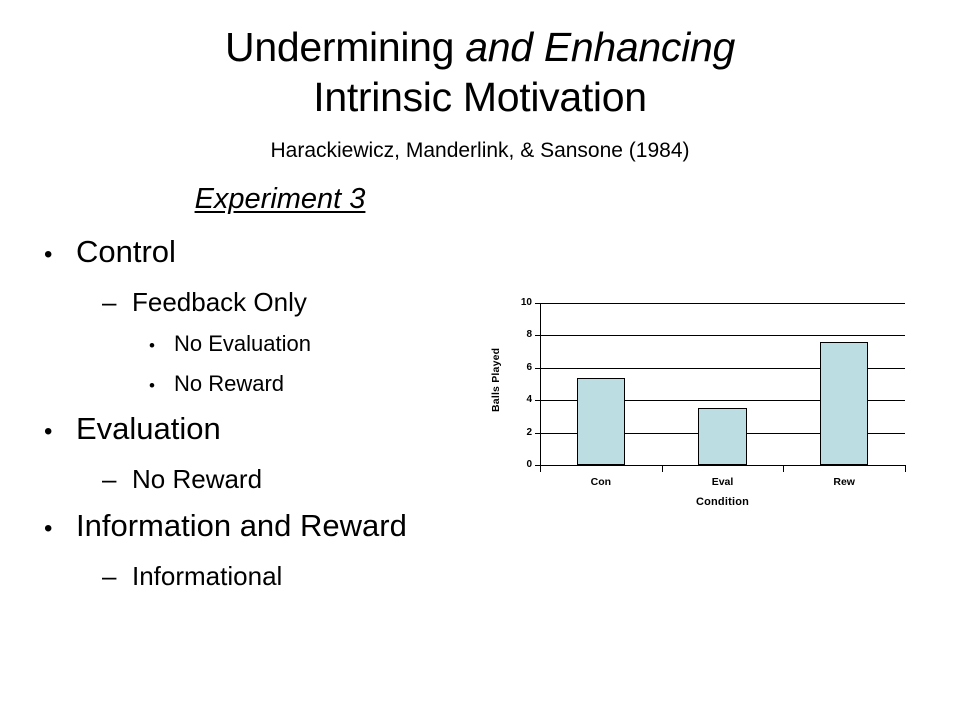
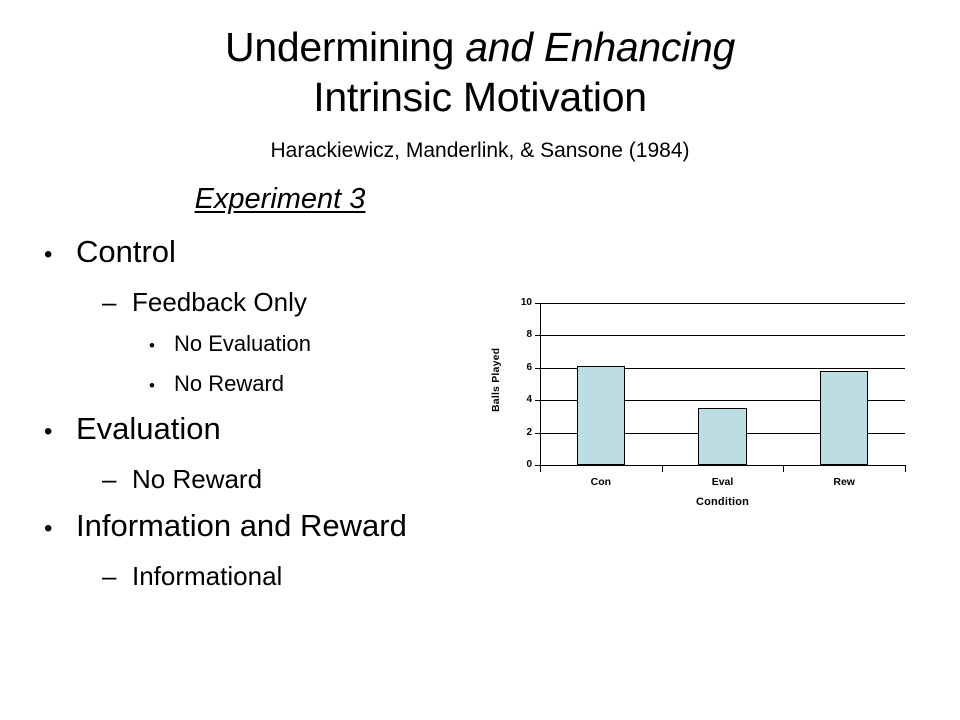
Con: 5.4 -> 6.1
Rew: 7.6 -> 5.8
